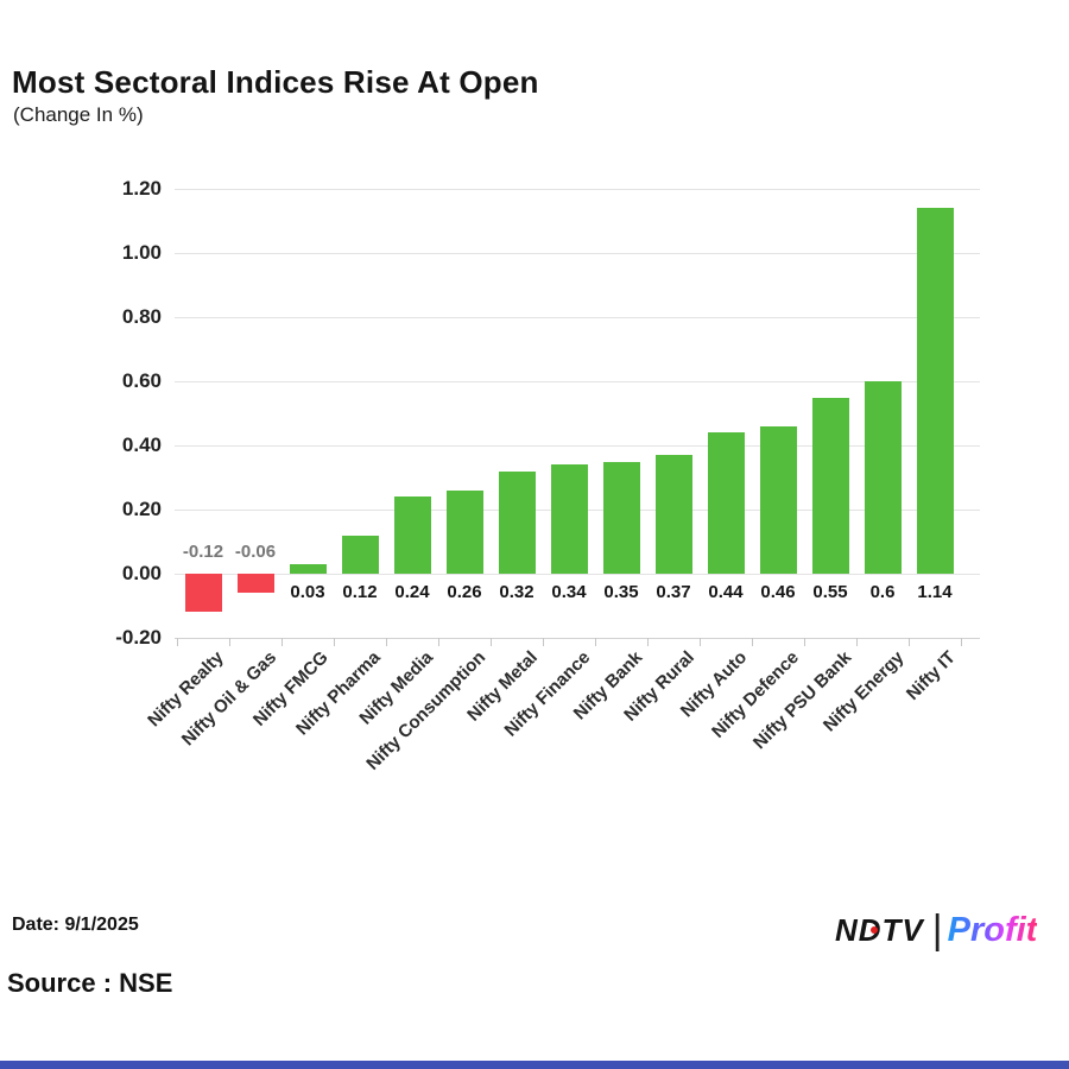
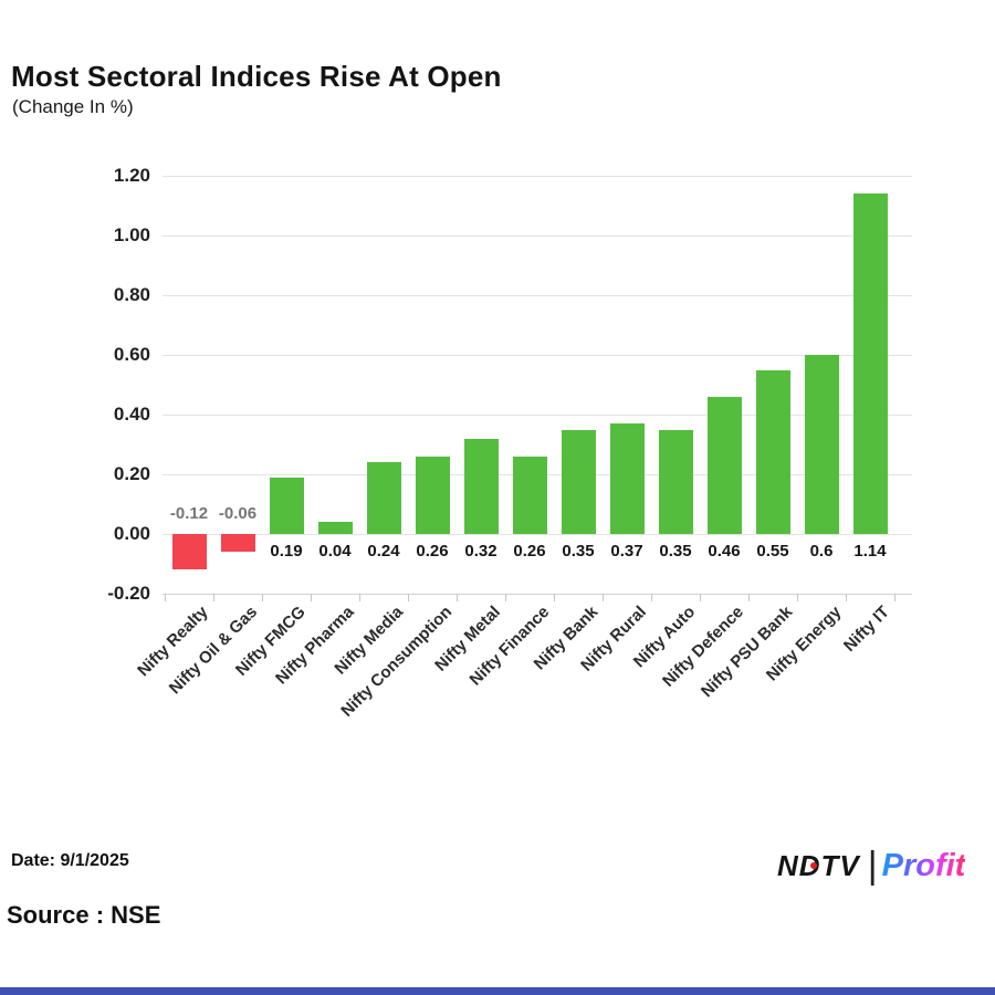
Nifty FMCG: 0.03 -> 0.19
Nifty Pharma: 0.12 -> 0.04
Nifty Finance: 0.34 -> 0.26
Nifty Auto: 0.44 -> 0.35
